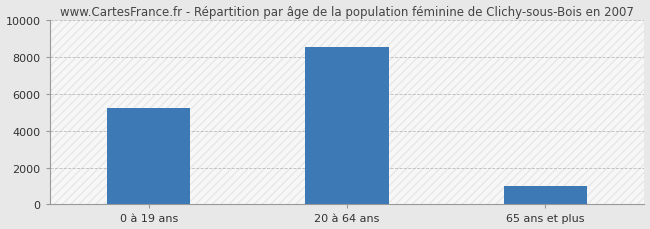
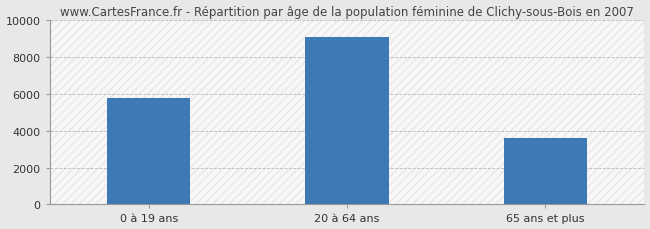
0 à 19 ans: 5200 -> 5800
20 à 64 ans: 8600 -> 9100
65 ans et plus: 1000 -> 3600
